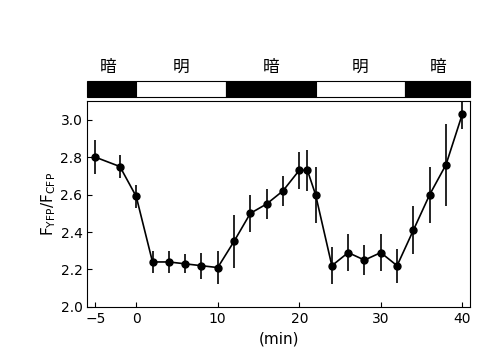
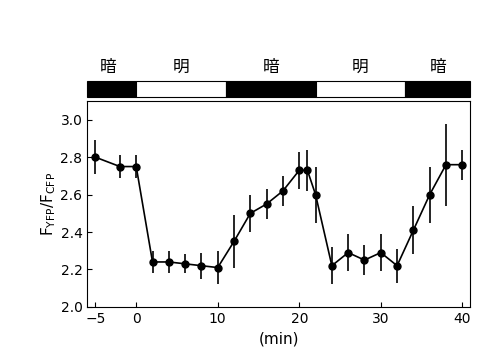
0: 2.59 -> 2.75
40: 3.03 -> 2.76
